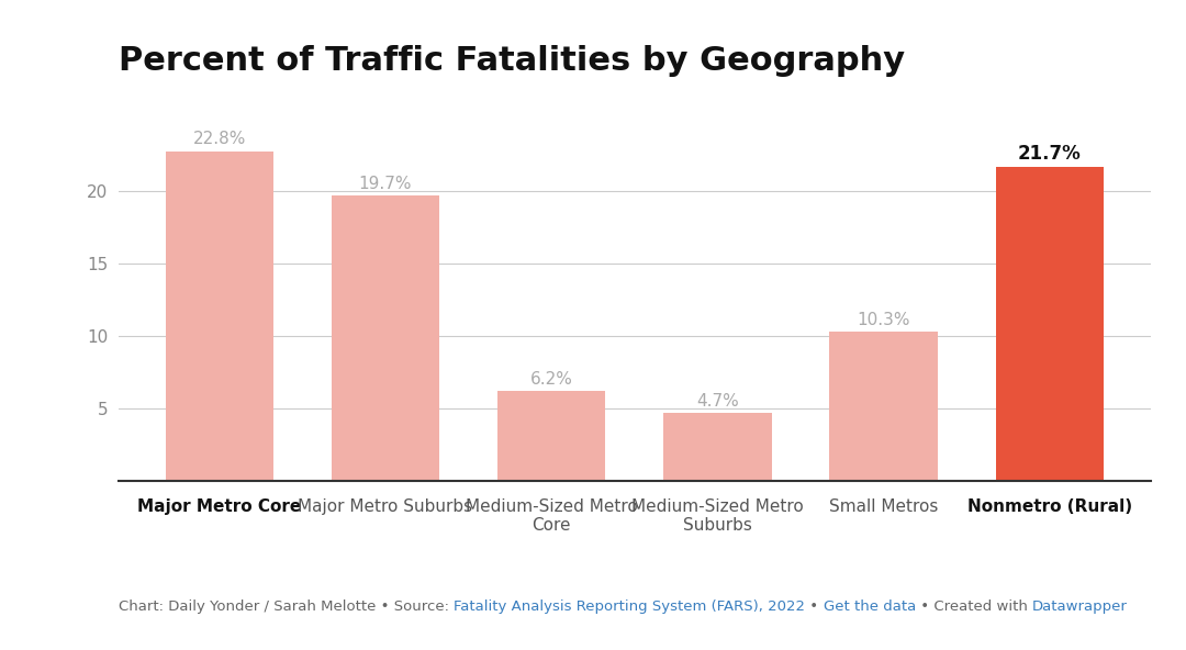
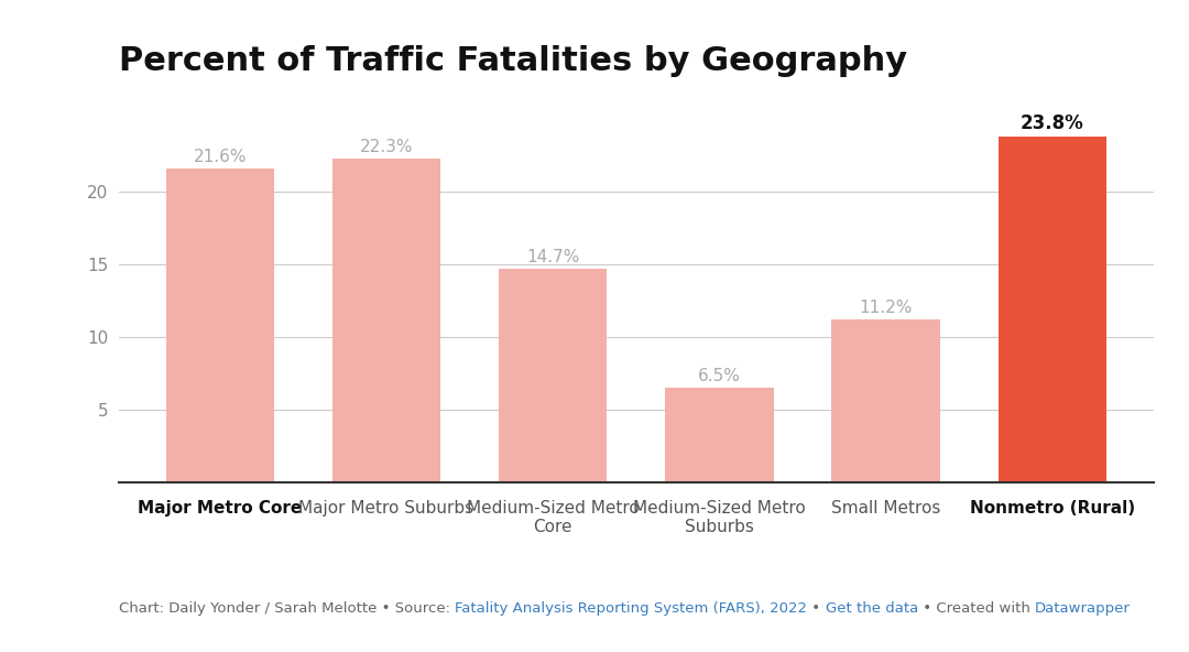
Major Metro Core: 22.8% -> 21.6%
Major Metro Suburbs: 19.7% -> 22.3%
Medium-Sized Metro Core: 6.2% -> 14.7%
Medium-Sized Metro Suburbs: 4.7% -> 6.5%
Small Metros: 10.3% -> 11.2%
Nonmetro (Rural): 21.7% -> 23.8%
